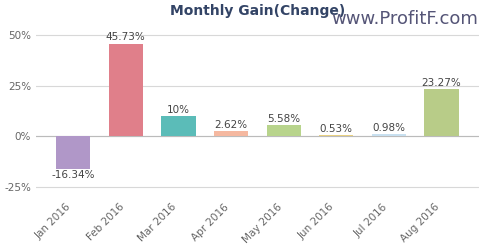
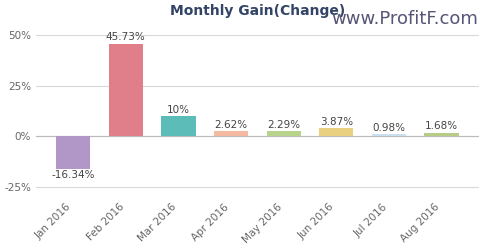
May 2016: 5.58% -> 2.29%
Jun 2016: 0.53% -> 3.87%
Aug 2016: 23.27% -> 1.68%
